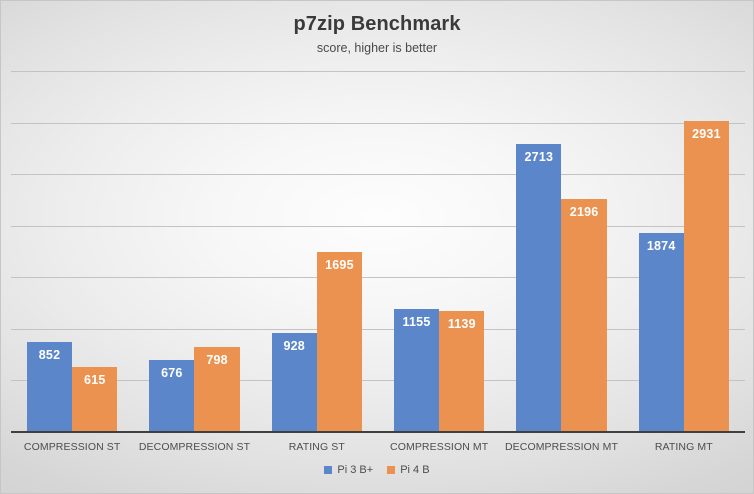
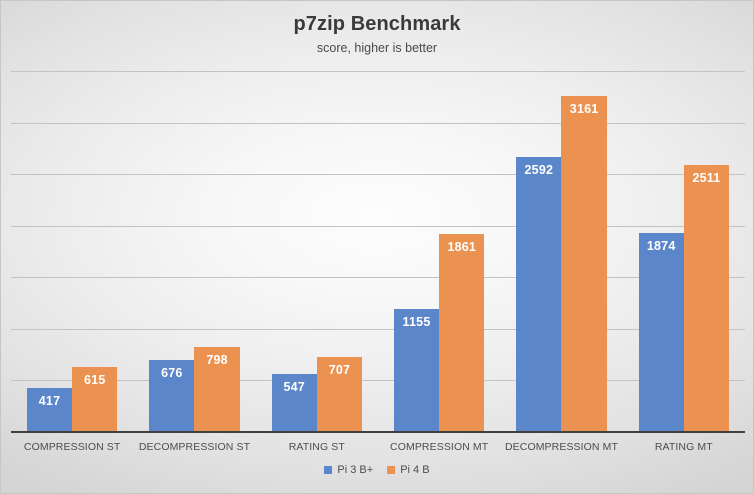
Pi 3 B+/COMPRESSION ST: 852 -> 417
Pi 3 B+/RATING ST: 928 -> 547
Pi 4 B/RATING ST: 1695 -> 707
Pi 4 B/COMPRESSION MT: 1139 -> 1861
Pi 3 B+/DECOMPRESSION MT: 2713 -> 2592
Pi 4 B/DECOMPRESSION MT: 2196 -> 3161
Pi 4 B/RATING MT: 2931 -> 2511
